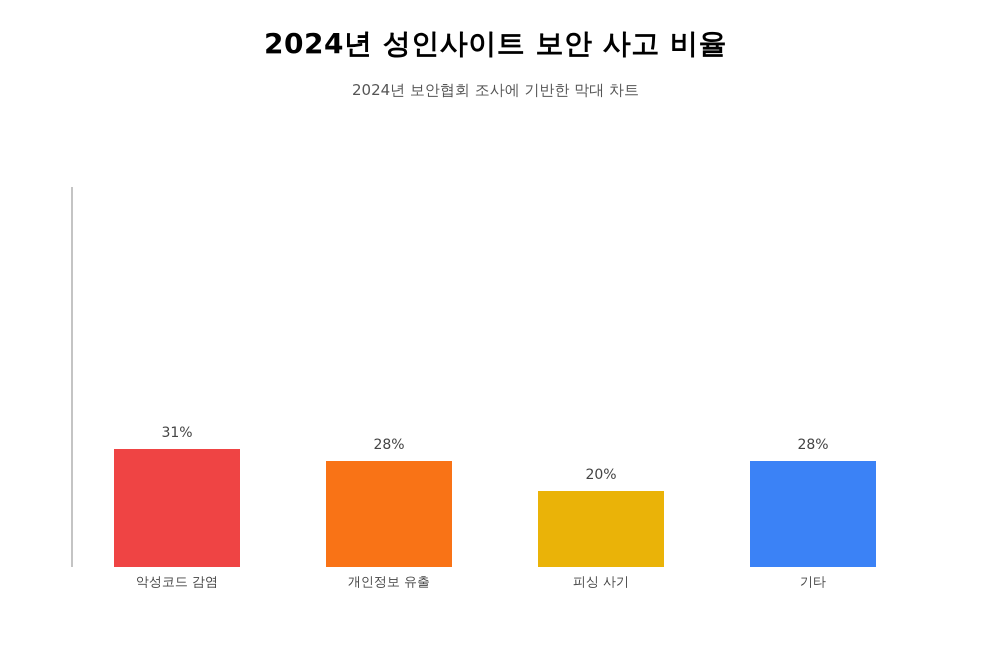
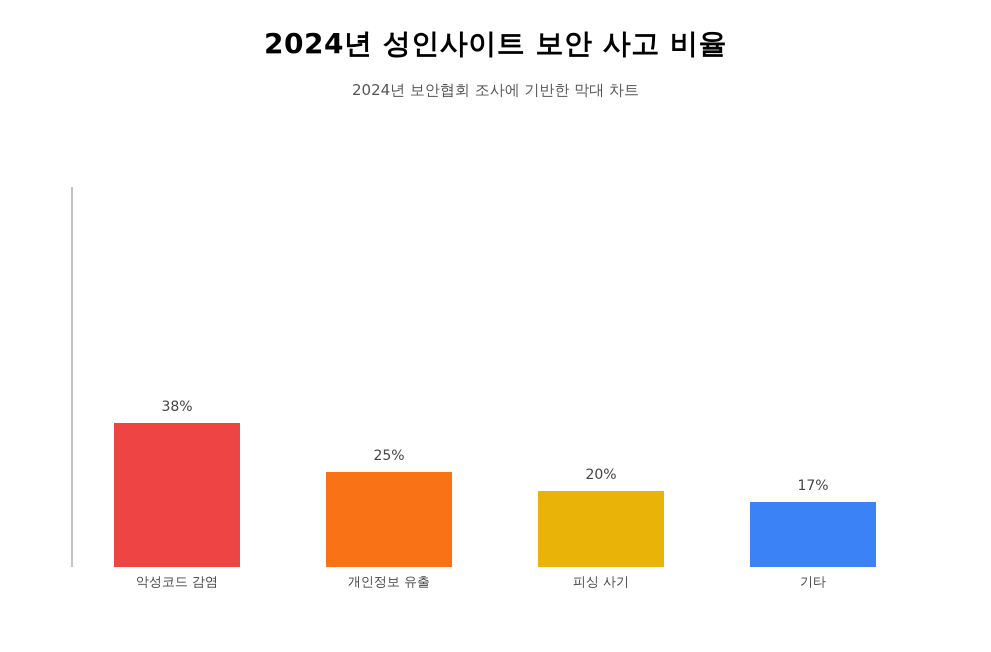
악성코드 감염: 31% -> 38%
개인정보 유출: 28% -> 25%
기타: 28% -> 17%
